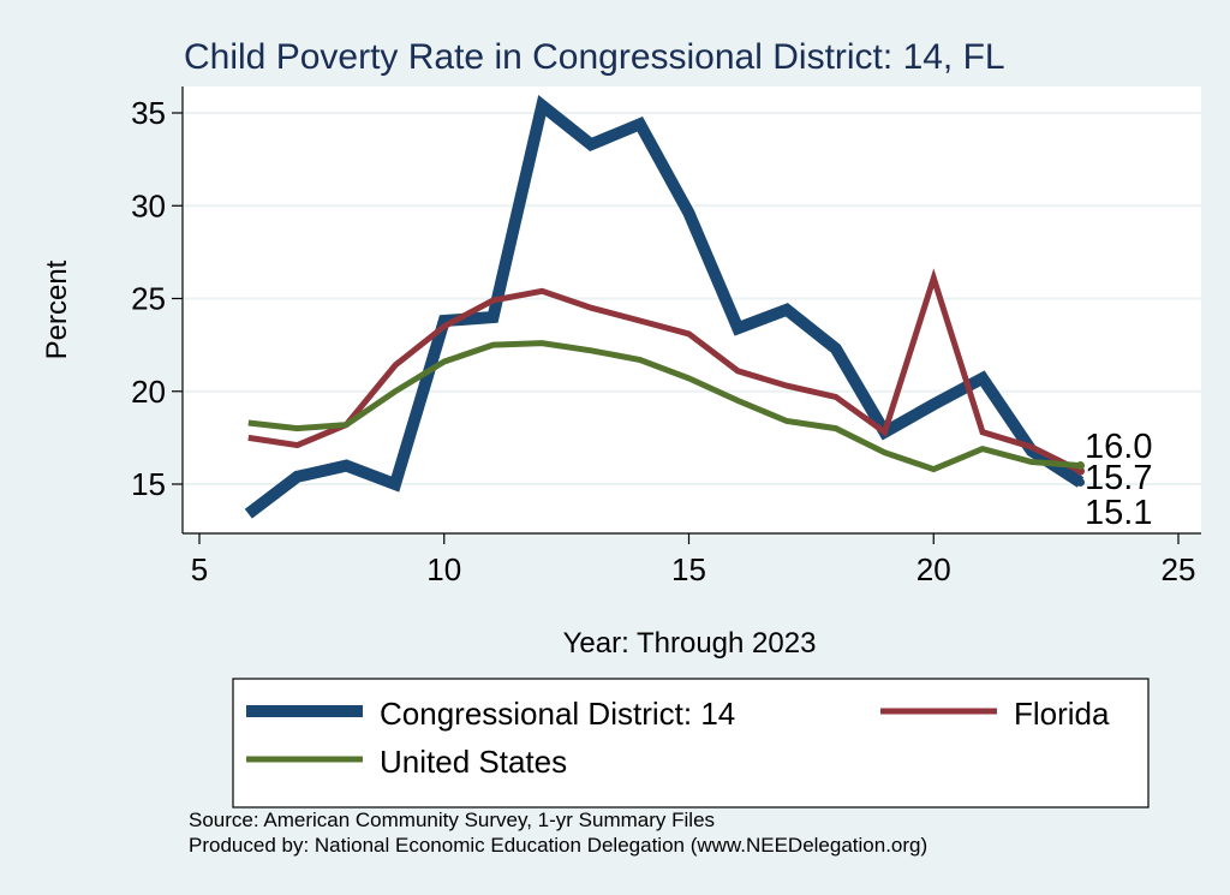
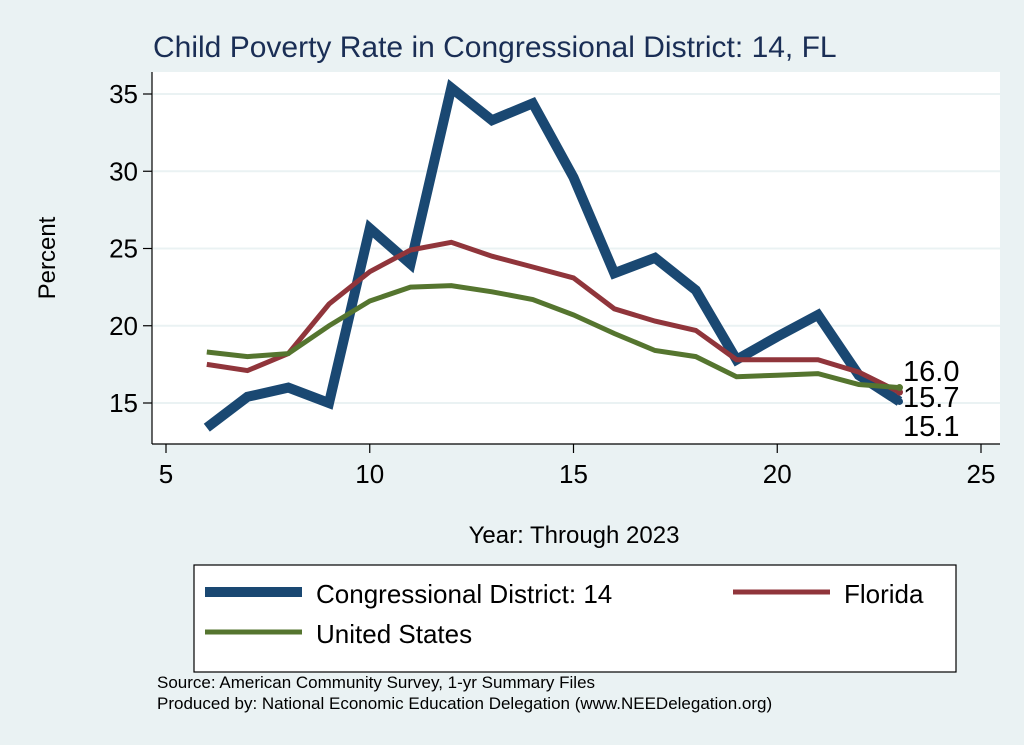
Congressional District: 14/10: 23.8 -> 26.3
Florida/20: 26.1 -> 17.8
United States/20: 15.8 -> 16.8
